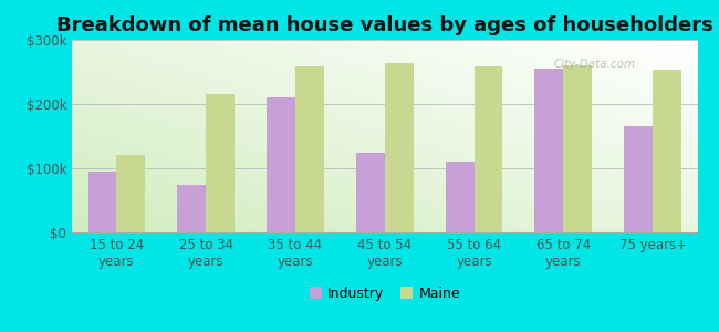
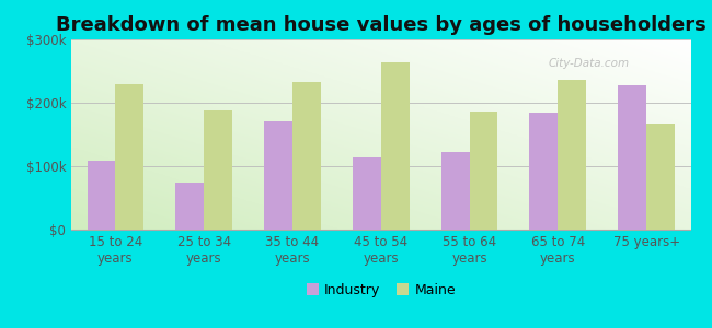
Industry/15 to 24 years: $95k -> $108k
Maine/15 to 24 years: $120k -> $230k
Maine/25 to 34 years: $215k -> $188k
Industry/35 to 44 years: $210k -> $170k
Maine/35 to 44 years: $258k -> $232k
Industry/45 to 54 years: $125k -> $114k
Industry/55 to 64 years: $110k -> $122k
Maine/55 to 64 years: $258k -> $186k
Industry/65 to 74 years: $255k -> $184k
Maine/65 to 74 years: $260k -> $236k
Industry/75 years+: $165k -> $228k
Maine/75 years+: $253k -> $168k
